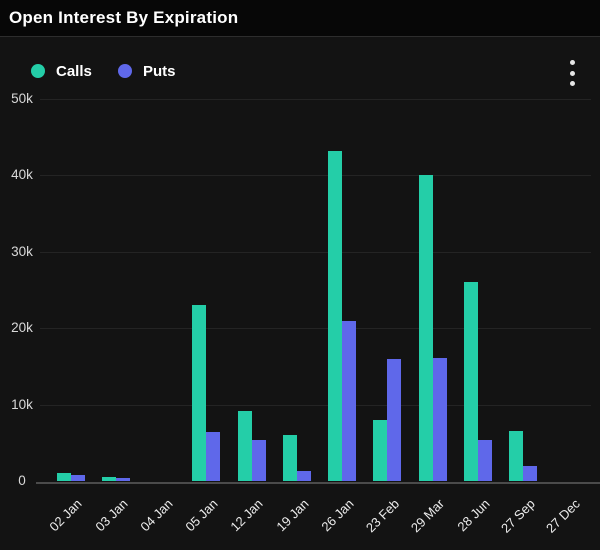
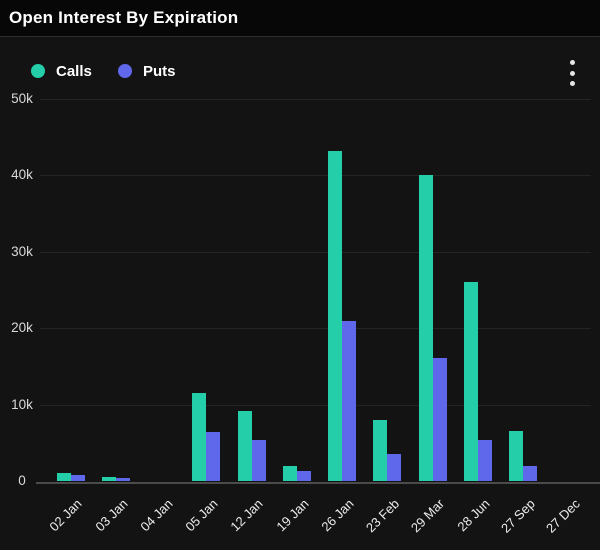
Calls/05 Jan: 23k -> 12k
Calls/19 Jan: 6k -> 2k
Puts/23 Feb: 16k -> 4k
